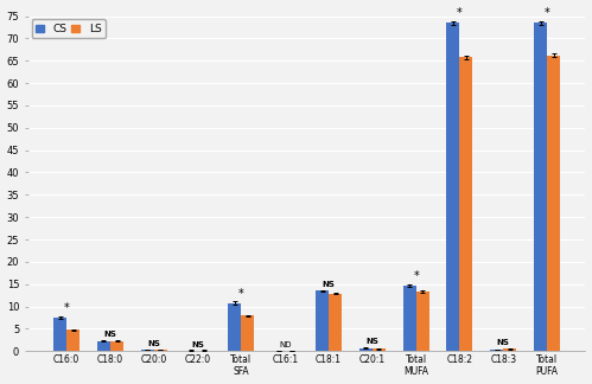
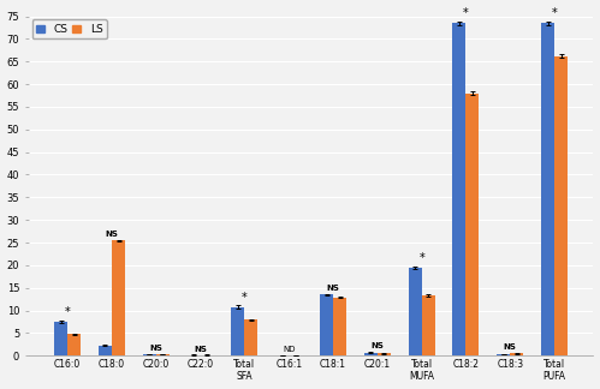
LS/C18:0: 2.3 -> 25.5
CS/Total MUFA: 14.7 -> 19.5
LS/C18:2: 65.8 -> 58.0
